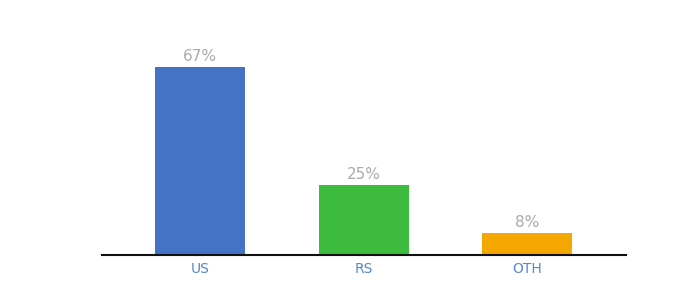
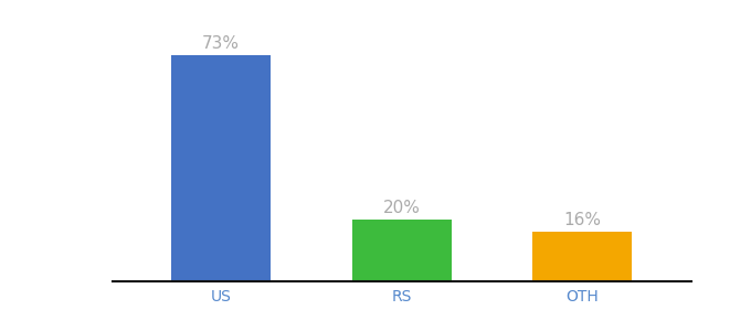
US: 67% -> 73%
RS: 25% -> 20%
OTH: 8% -> 16%
